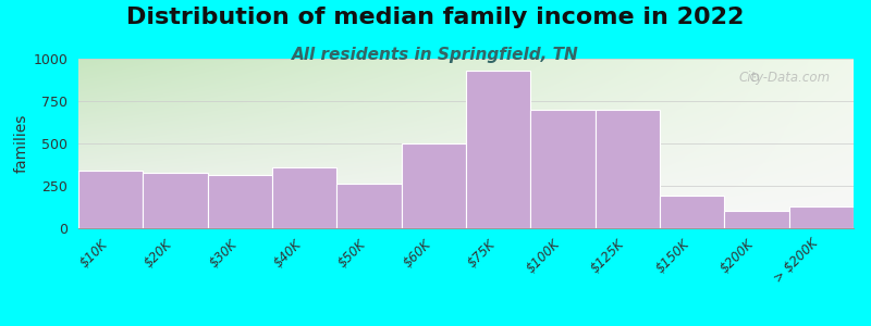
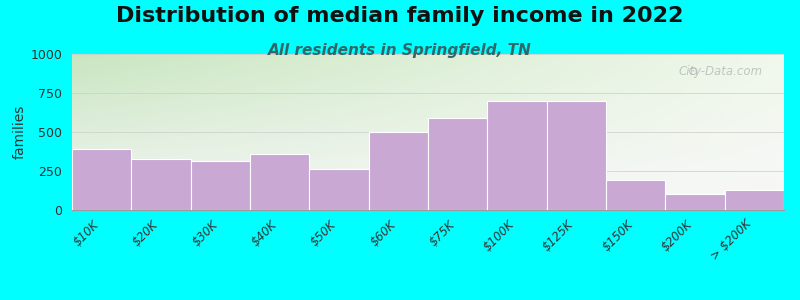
$10K: 340 -> 390
$75K: 930 -> 590
